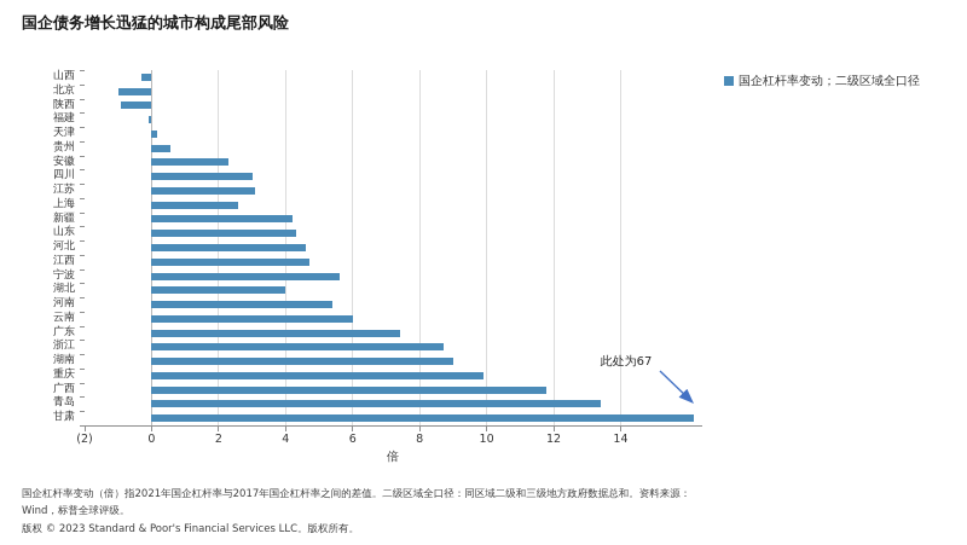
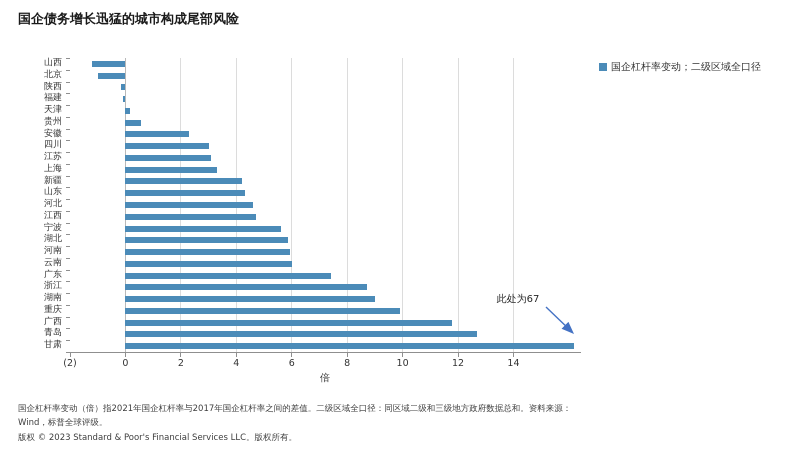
山西: -0.3 -> -1.2
陕西: -0.9 -> -0.1
上海: 2.6 -> 3.3
湖北: 4.0 -> 5.8
河南: 5.4 -> 6.0
青岛: 13.4 -> 12.7
